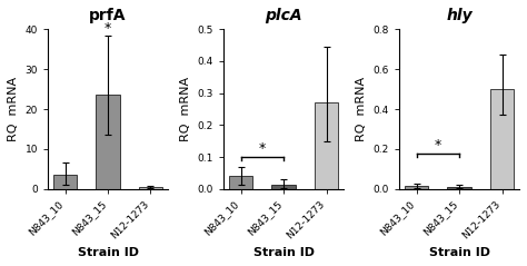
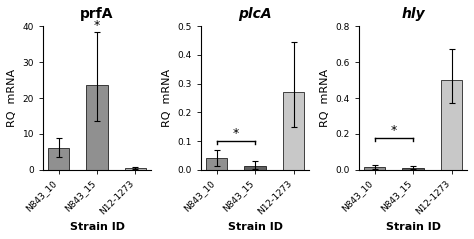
prfA/N843_10: 3.5 -> 6.0
